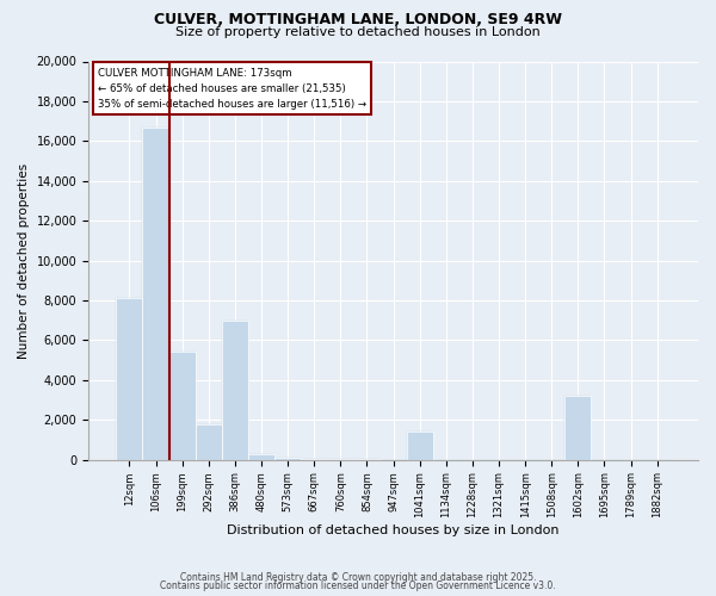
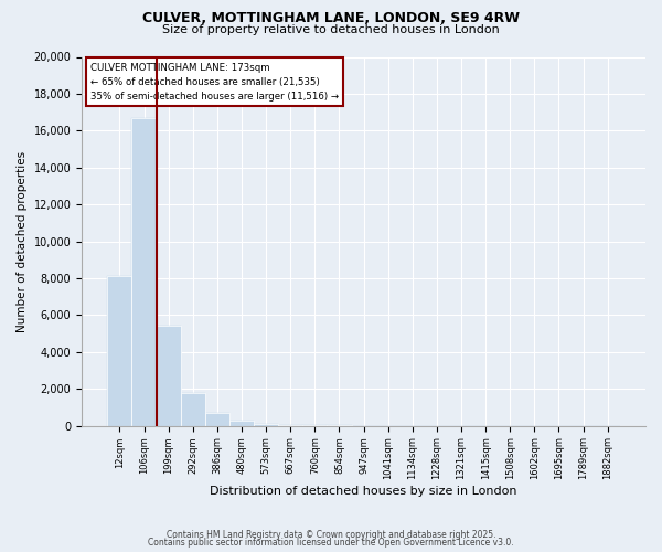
386sqm: 7,000 -> 700
1041sqm: 1,400 -> 0
1602sqm: 3,200 -> 0
